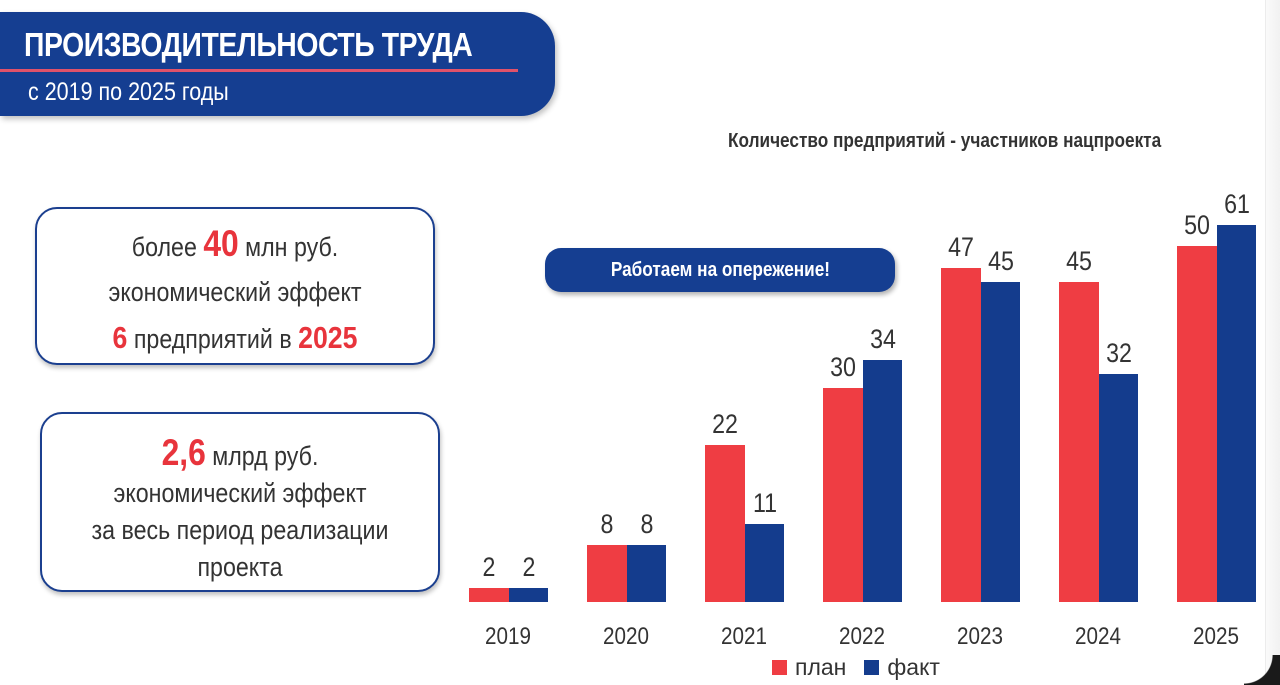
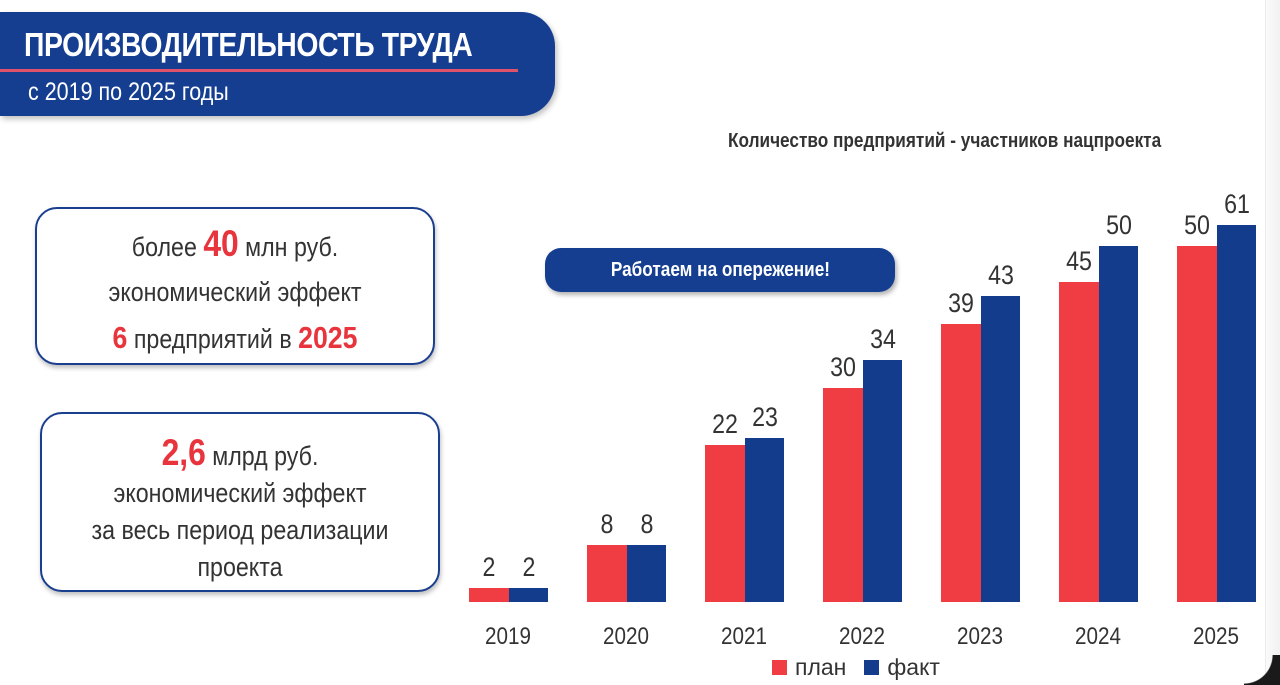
факт/2021: 11 -> 23
план/2023: 47 -> 39
факт/2023: 45 -> 43
факт/2024: 32 -> 50
